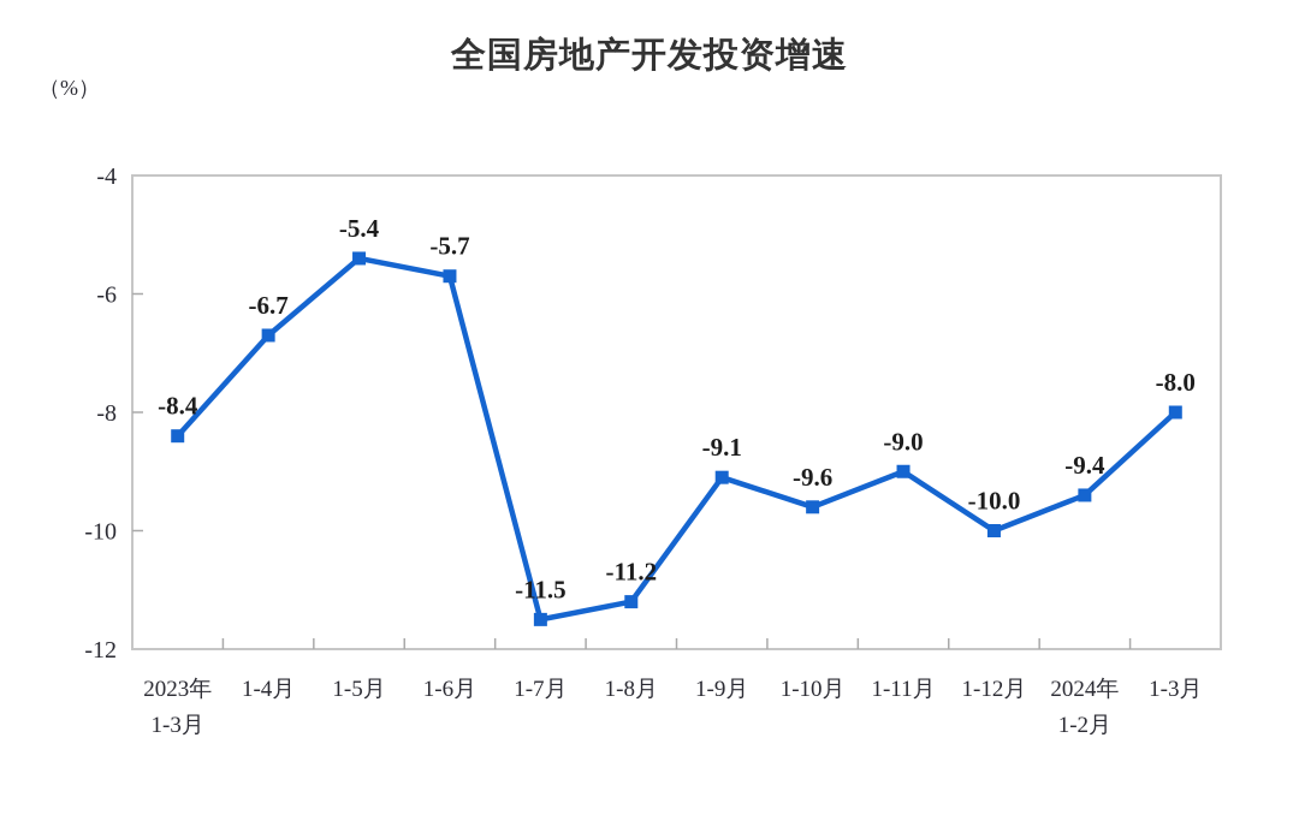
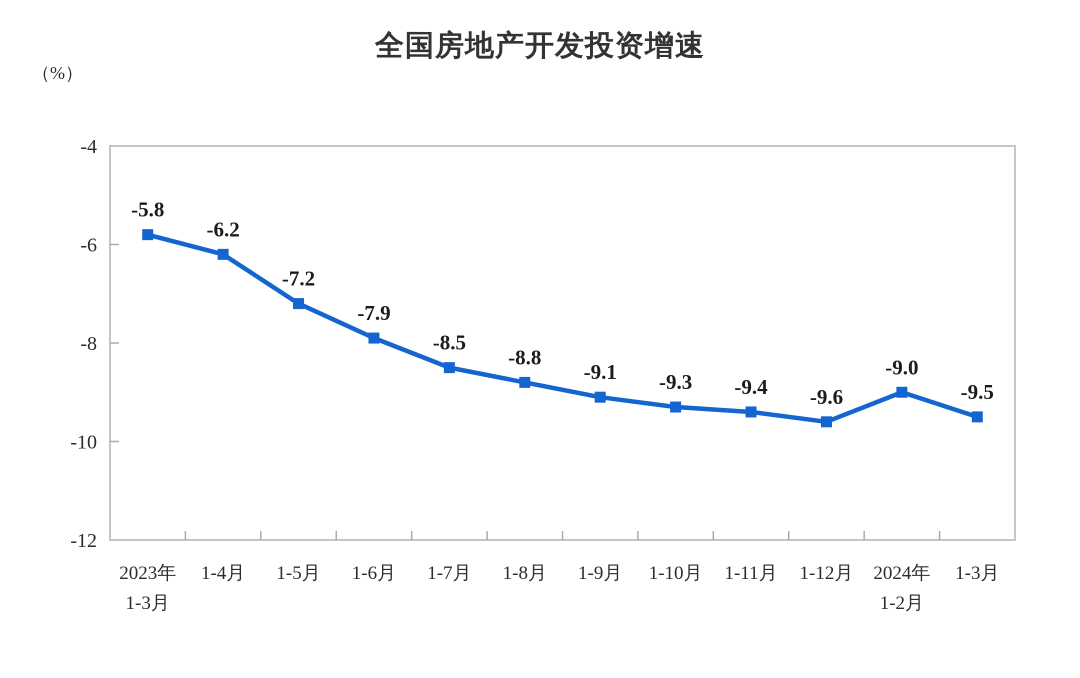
2023年 1-3月: -8.4 -> -5.8
1-4月: -6.7 -> -6.2
1-5月: -5.4 -> -7.2
1-6月: -5.7 -> -7.9
1-7月: -11.5 -> -8.5
1-8月: -11.2 -> -8.8
1-10月: -9.6 -> -9.3
1-11月: -9.0 -> -9.4
1-12月: -10.0 -> -9.6
2024年 1-2月: -9.4 -> -9.0
1-3月: -8.0 -> -9.5
